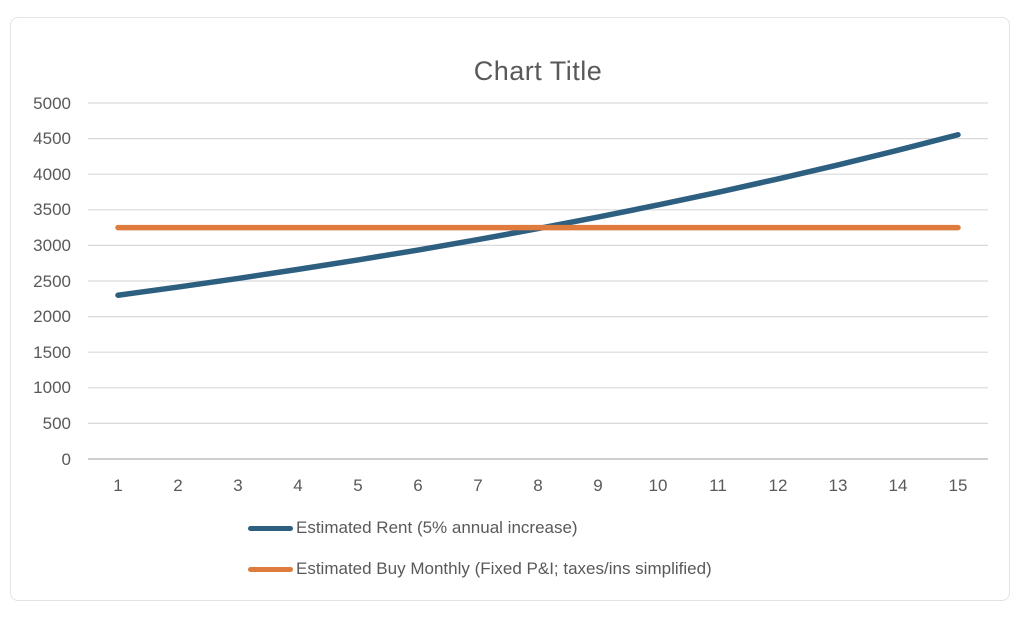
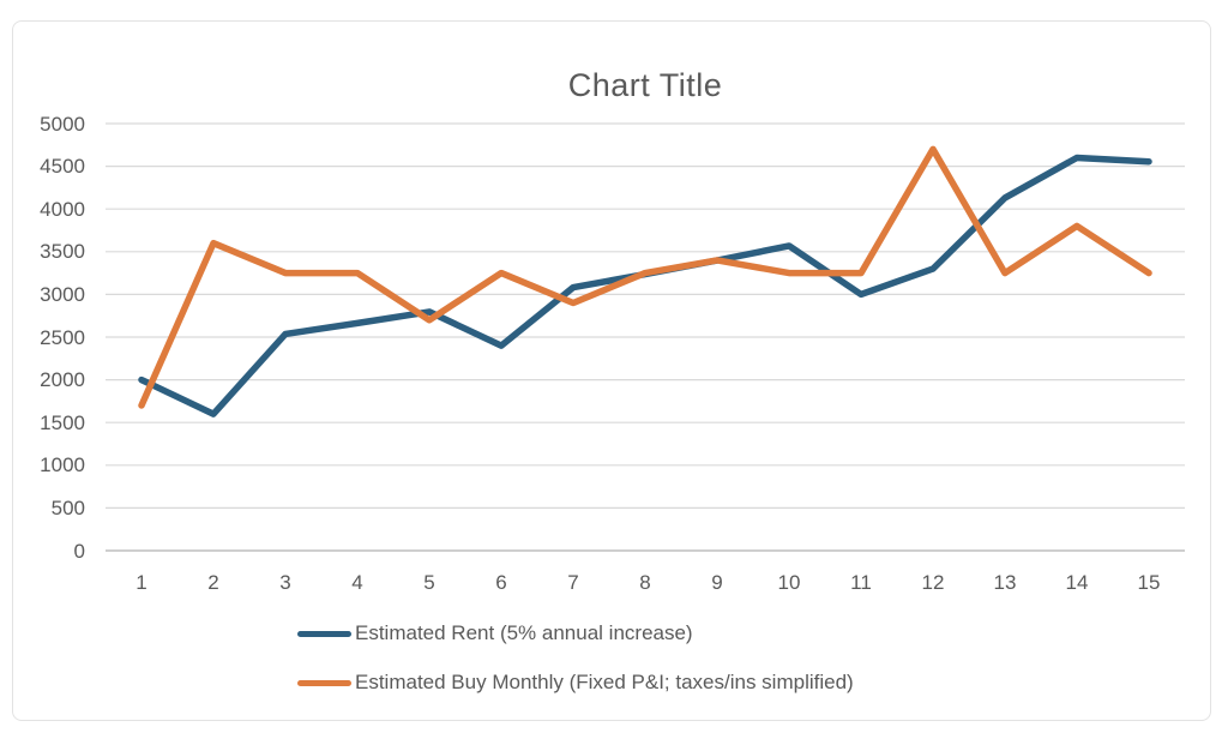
Estimated Rent (5% annual increase)/1: 2300 -> 2000
Estimated Buy Monthly (Fixed P&I; taxes/ins simplified)/1: 3200 -> 1700
Estimated Rent (5% annual increase)/2: 2400 -> 1600
Estimated Buy Monthly (Fixed P&I; taxes/ins simplified)/2: 3200 -> 3600
Estimated Buy Monthly (Fixed P&I; taxes/ins simplified)/5: 3200 -> 2700
Estimated Rent (5% annual increase)/6: 2900 -> 2400
Estimated Buy Monthly (Fixed P&I; taxes/ins simplified)/7: 3200 -> 2900
Estimated Buy Monthly (Fixed P&I; taxes/ins simplified)/9: 3200 -> 3400
Estimated Rent (5% annual increase)/11: 3700 -> 3000
Estimated Rent (5% annual increase)/12: 3900 -> 3300
Estimated Buy Monthly (Fixed P&I; taxes/ins simplified)/12: 3200 -> 4700
Estimated Rent (5% annual increase)/14: 4300 -> 4600
Estimated Buy Monthly (Fixed P&I; taxes/ins simplified)/14: 3200 -> 3800
